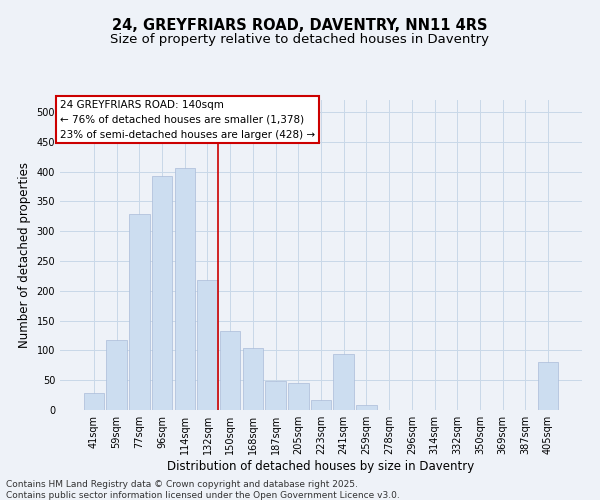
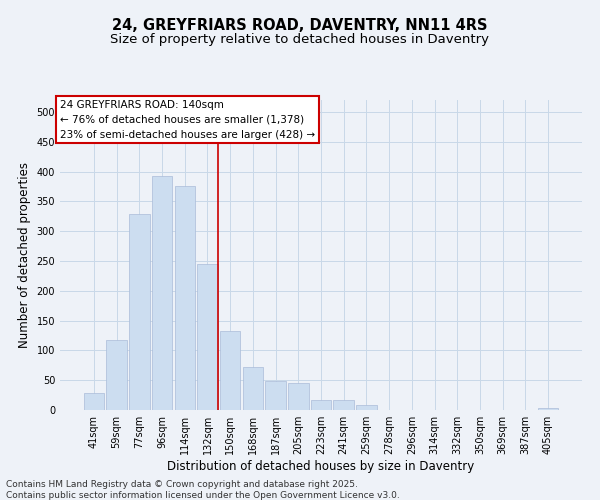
114sqm: 406 -> 375
132sqm: 218 -> 245
168sqm: 104 -> 72
241sqm: 94 -> 17
405sqm: 80 -> 4
